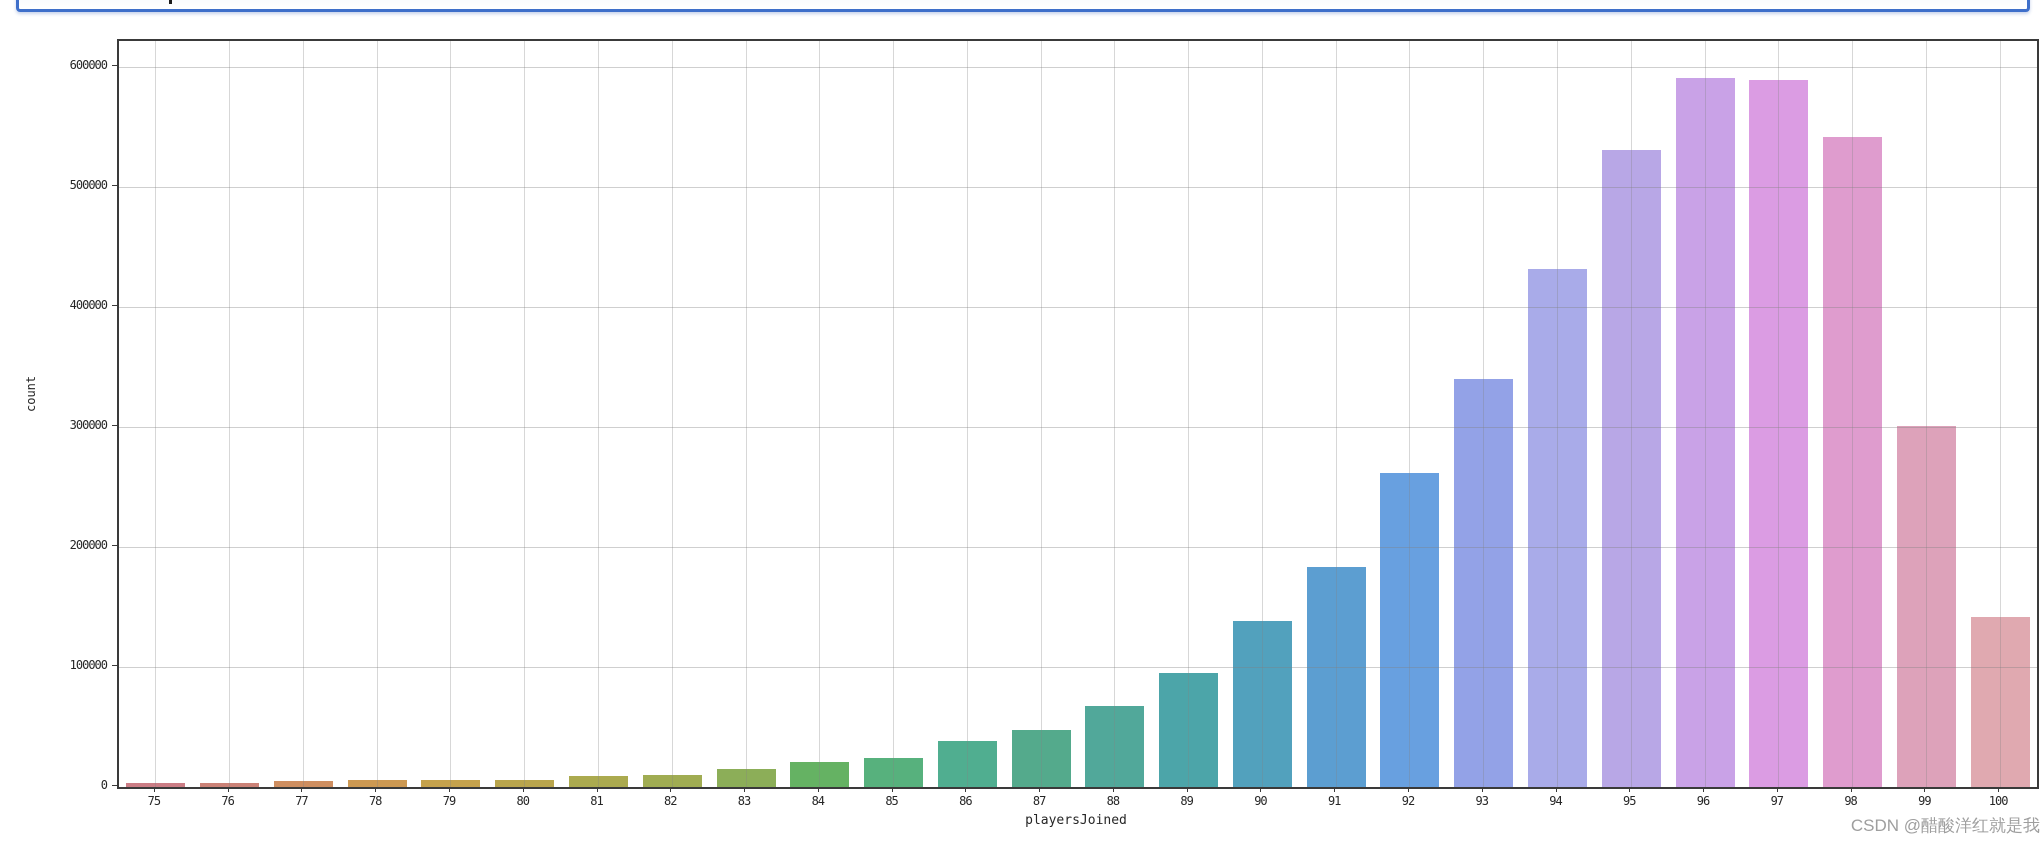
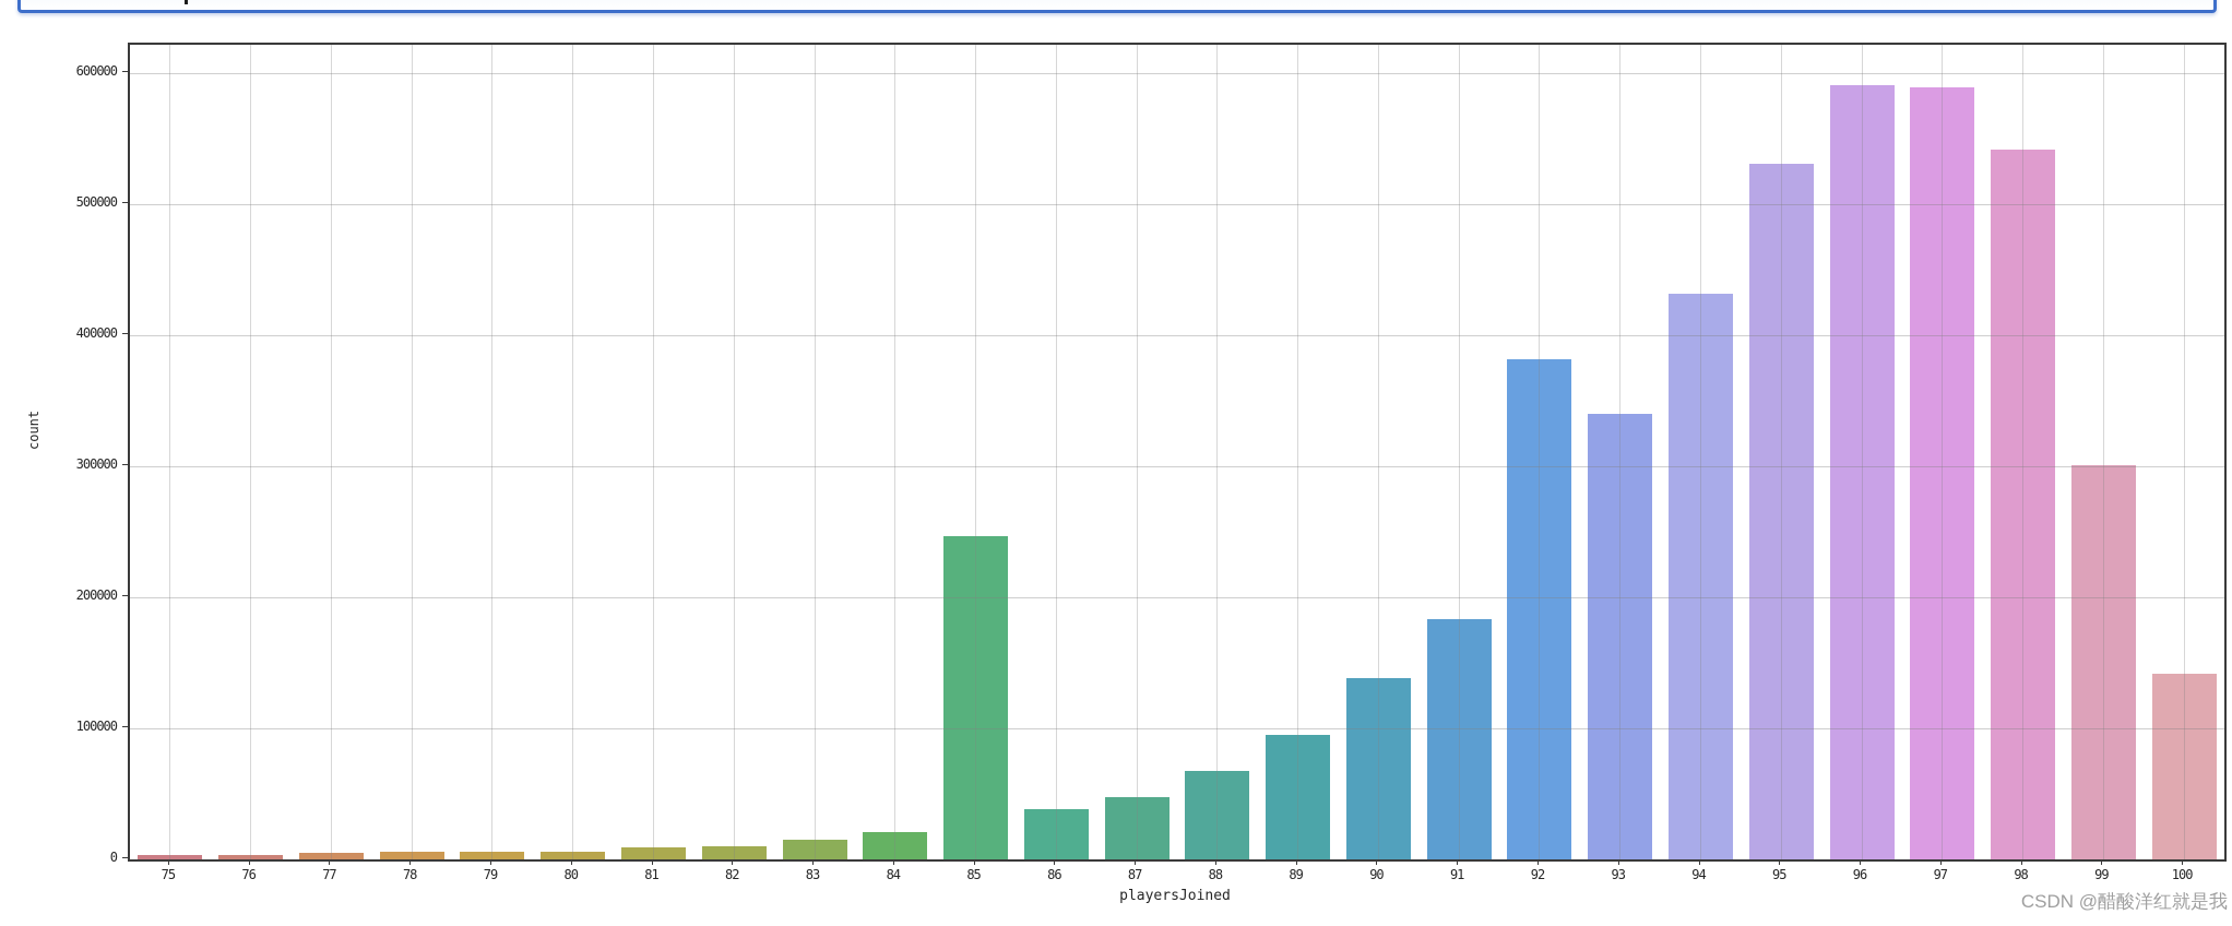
85: 24000 -> 247000
92: 262000 -> 382000
